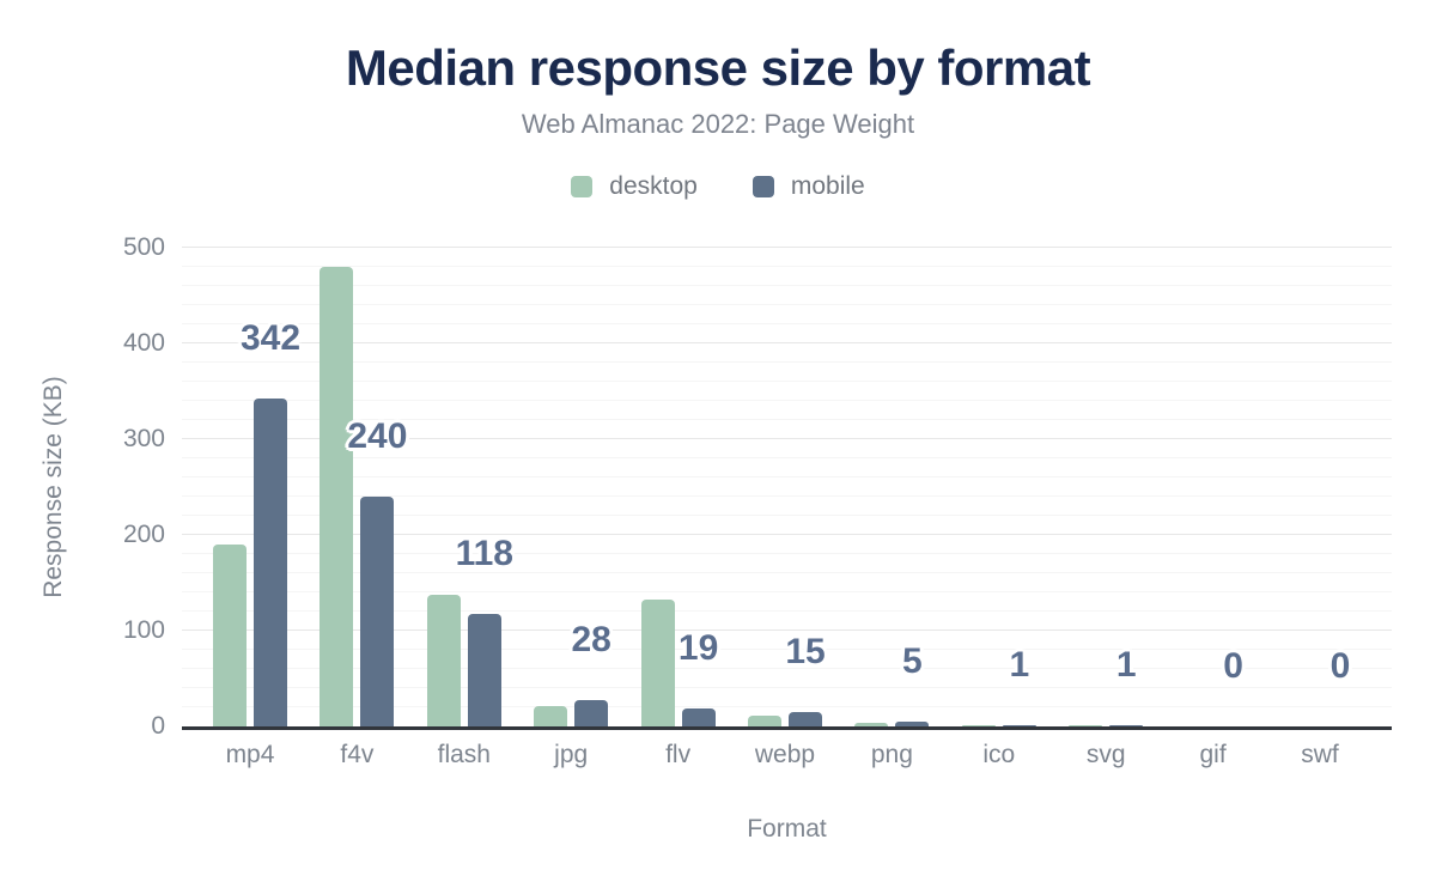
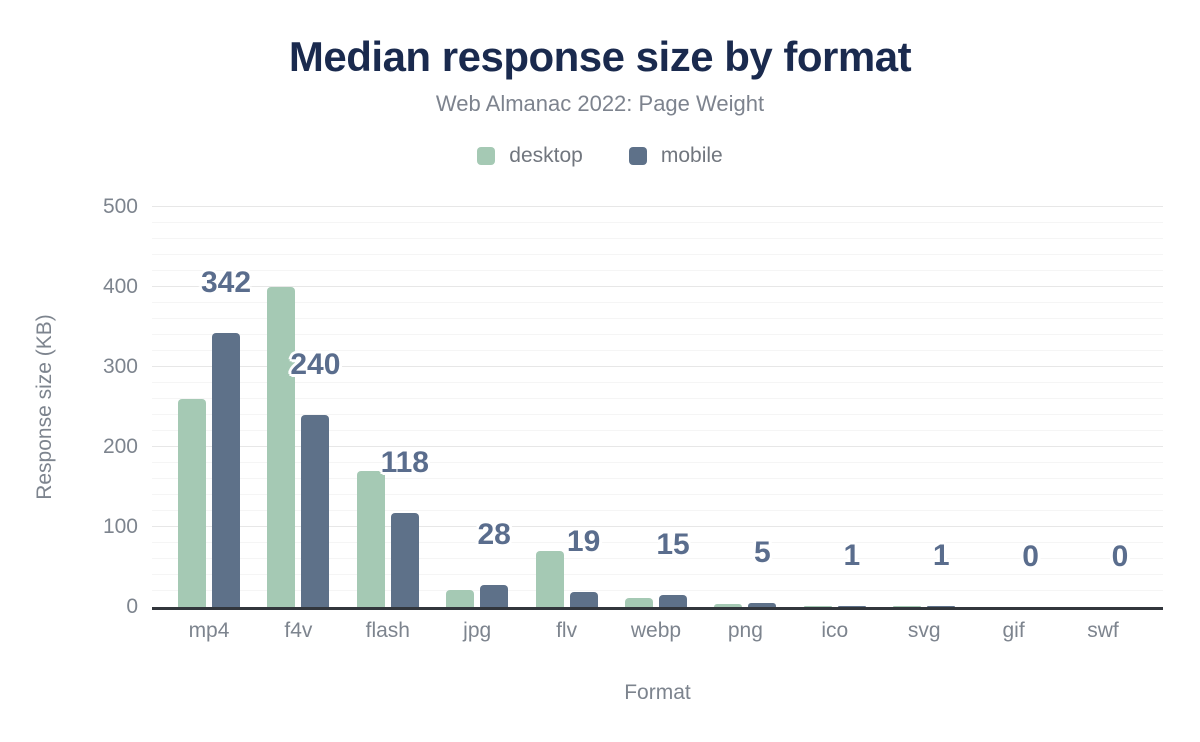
desktop/mp4: 190 -> 260
desktop/f4v: 480 -> 400
desktop/flash: 140 -> 170
desktop/flv: 130 -> 70
